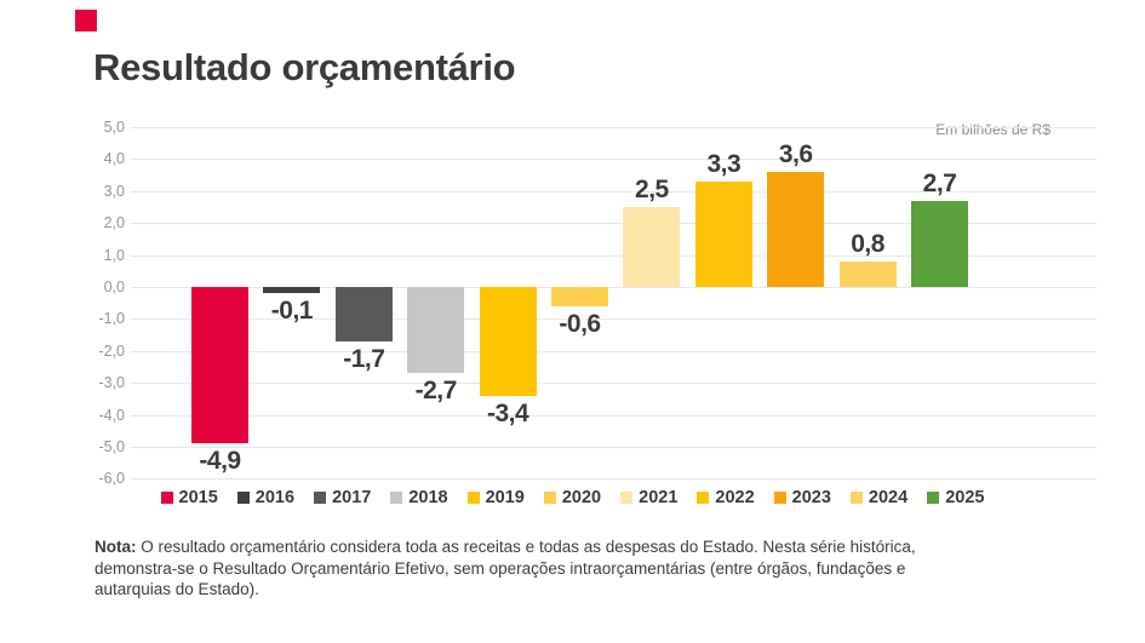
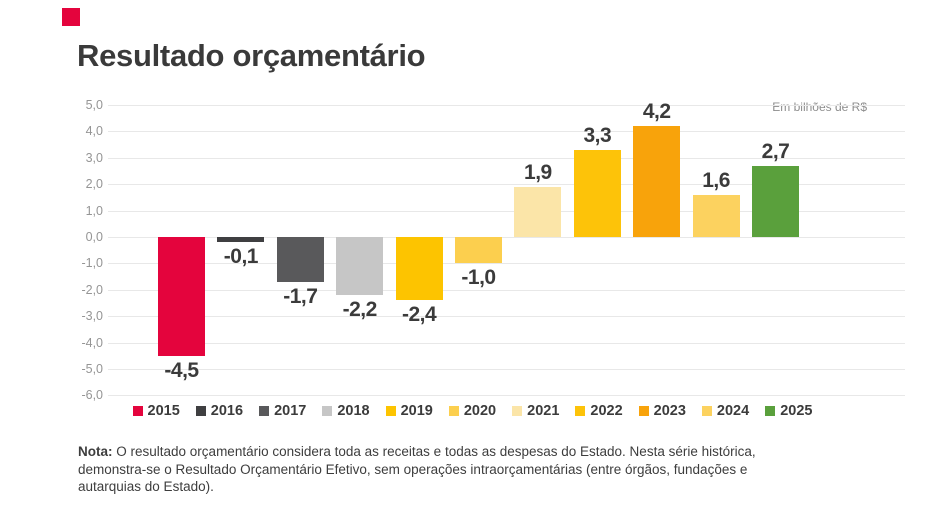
2015: -4,9 -> -4,5
2018: -2,7 -> -2,2
2019: -3,4 -> -2,4
2020: -0,6 -> -1,0
2021: 2,5 -> 1,9
2023: 3,6 -> 4,2
2024: 0,8 -> 1,6
